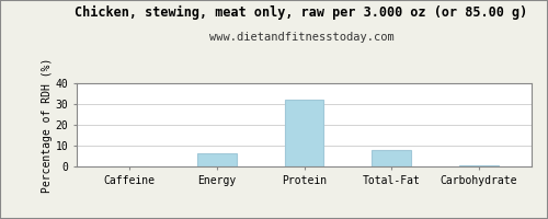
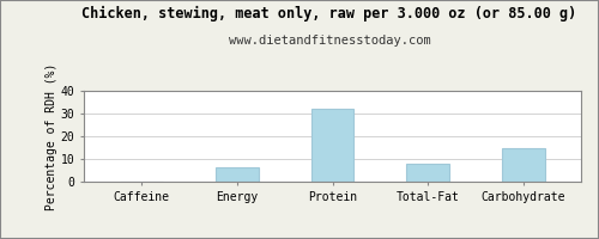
Carbohydrate: 0 -> 15
